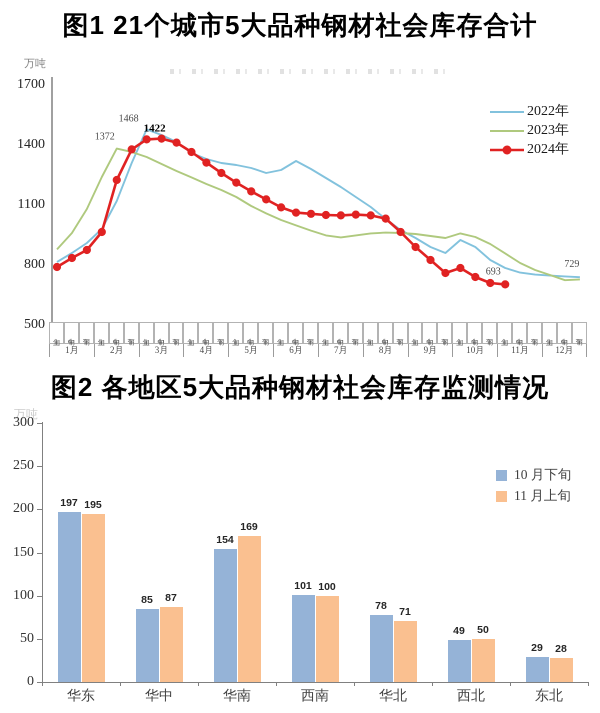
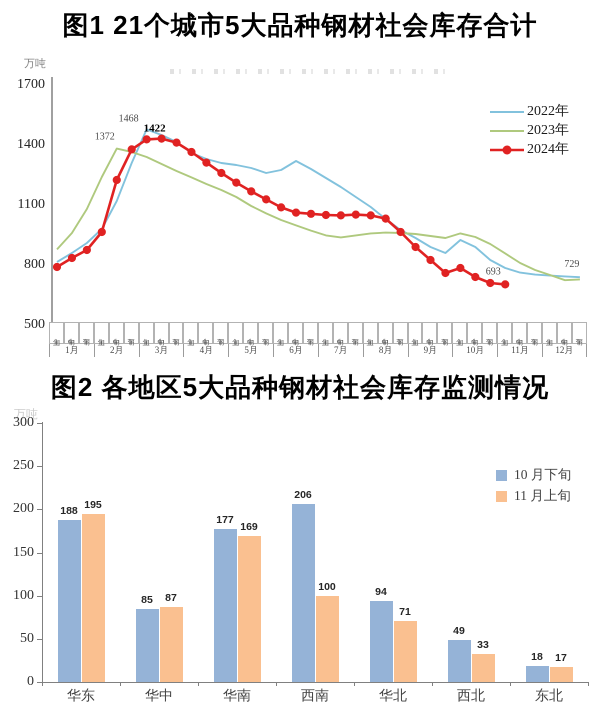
图2 各地区5大品种钢材社会库存监测情况/10 月下旬/华东: 197 -> 188
图2 各地区5大品种钢材社会库存监测情况/10 月下旬/华南: 154 -> 177
图2 各地区5大品种钢材社会库存监测情况/10 月下旬/西南: 101 -> 206
图2 各地区5大品种钢材社会库存监测情况/10 月下旬/华北: 78 -> 94
图2 各地区5大品种钢材社会库存监测情况/11 月上旬/西北: 50 -> 33
图2 各地区5大品种钢材社会库存监测情况/10 月下旬/东北: 29 -> 18
图2 各地区5大品种钢材社会库存监测情况/11 月上旬/东北: 28 -> 17
